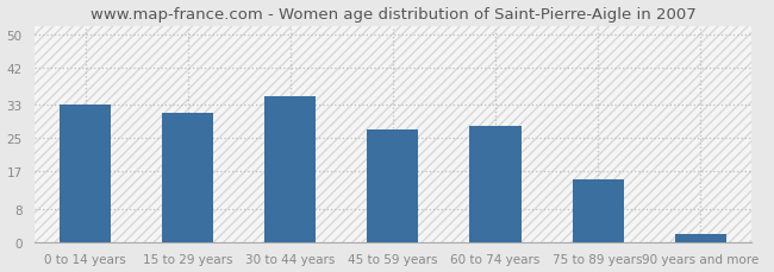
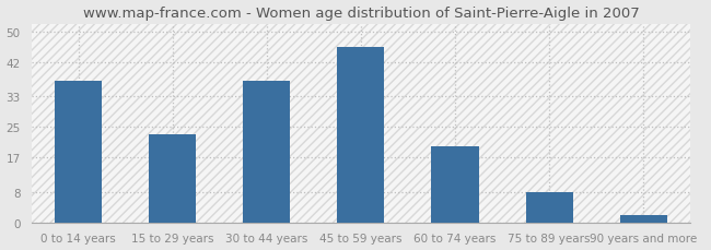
0 to 14 years: 33 -> 37
15 to 29 years: 31 -> 23
30 to 44 years: 35 -> 37
45 to 59 years: 27 -> 46
60 to 74 years: 28 -> 20
75 to 89 years: 15 -> 8
